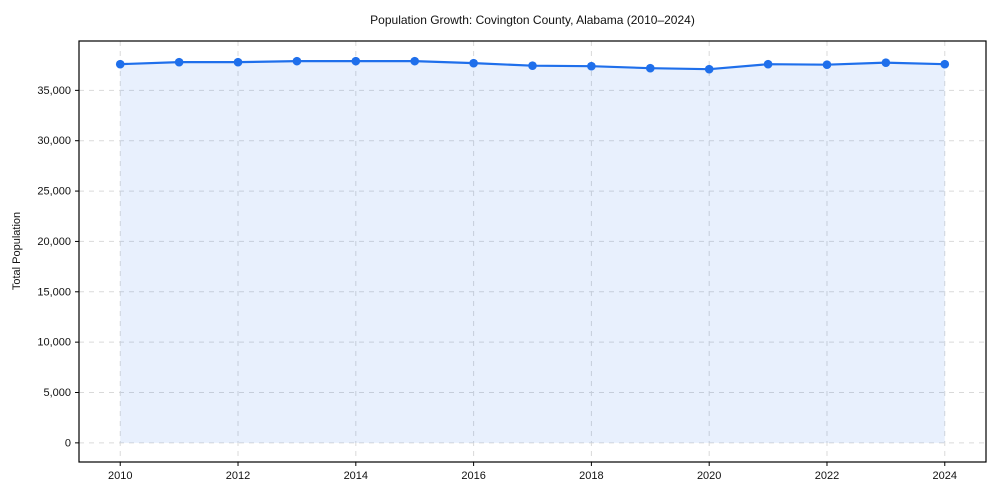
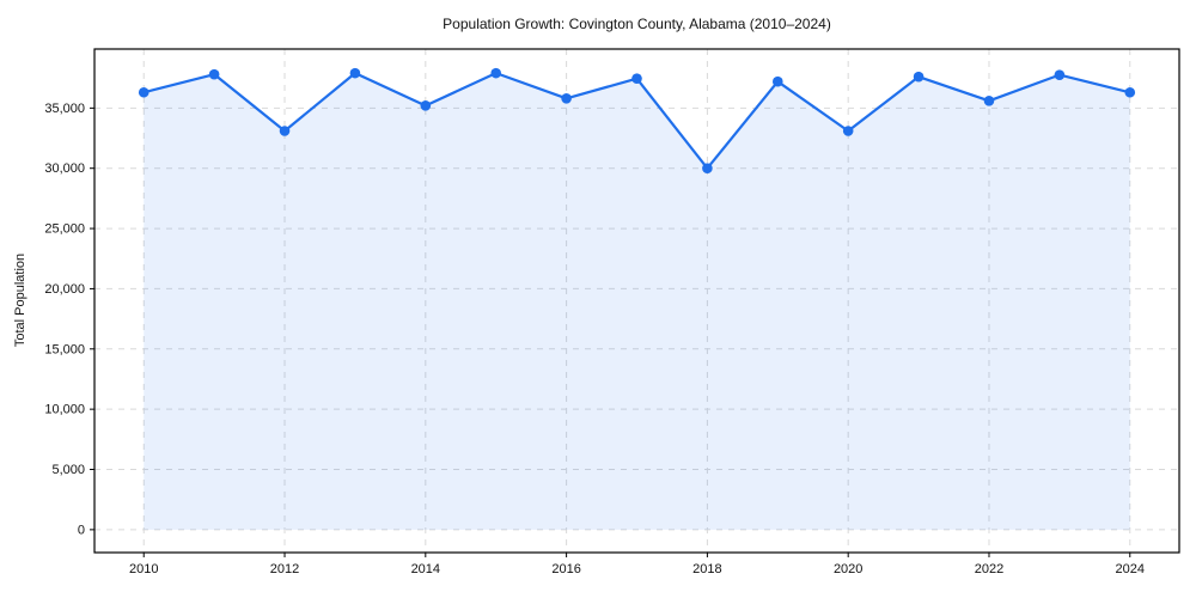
2010: 37600 -> 36300
2012: 37800 -> 33100
2014: 37900 -> 35200
2016: 37700 -> 35800
2018: 37400 -> 30000
2020: 37100 -> 33100
2022: 37600 -> 35600
2024: 37600 -> 36300
